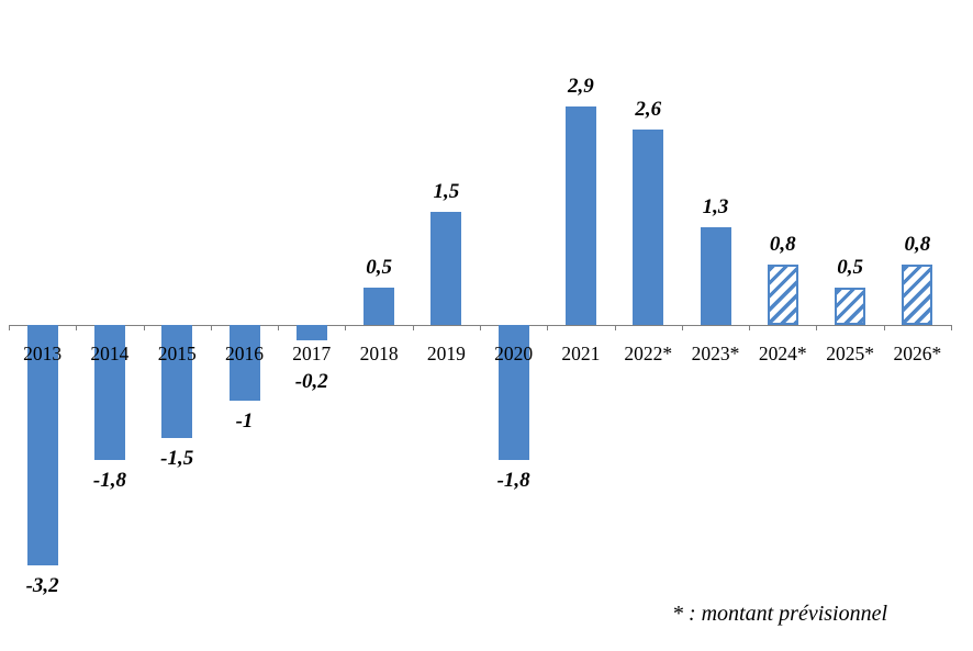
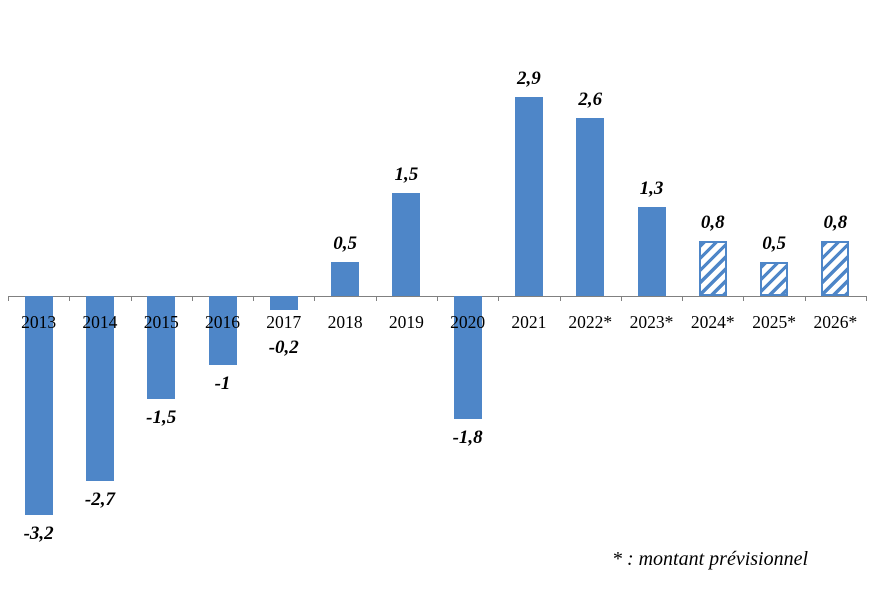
2014: -1,8 -> -2,7
